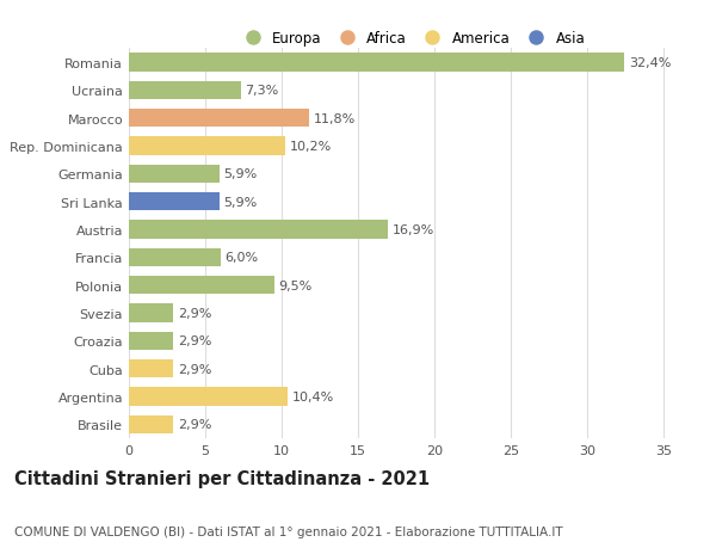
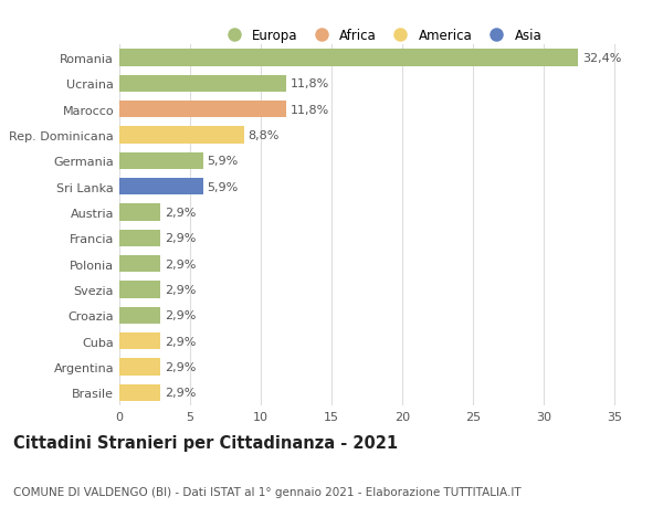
Ucraina: 7,3% -> 11,8%
Rep. Dominicana: 10,2% -> 8,8%
Austria: 16,9% -> 2,9%
Francia: 6,0% -> 2,9%
Polonia: 9,5% -> 2,9%
Argentina: 10,4% -> 2,9%
